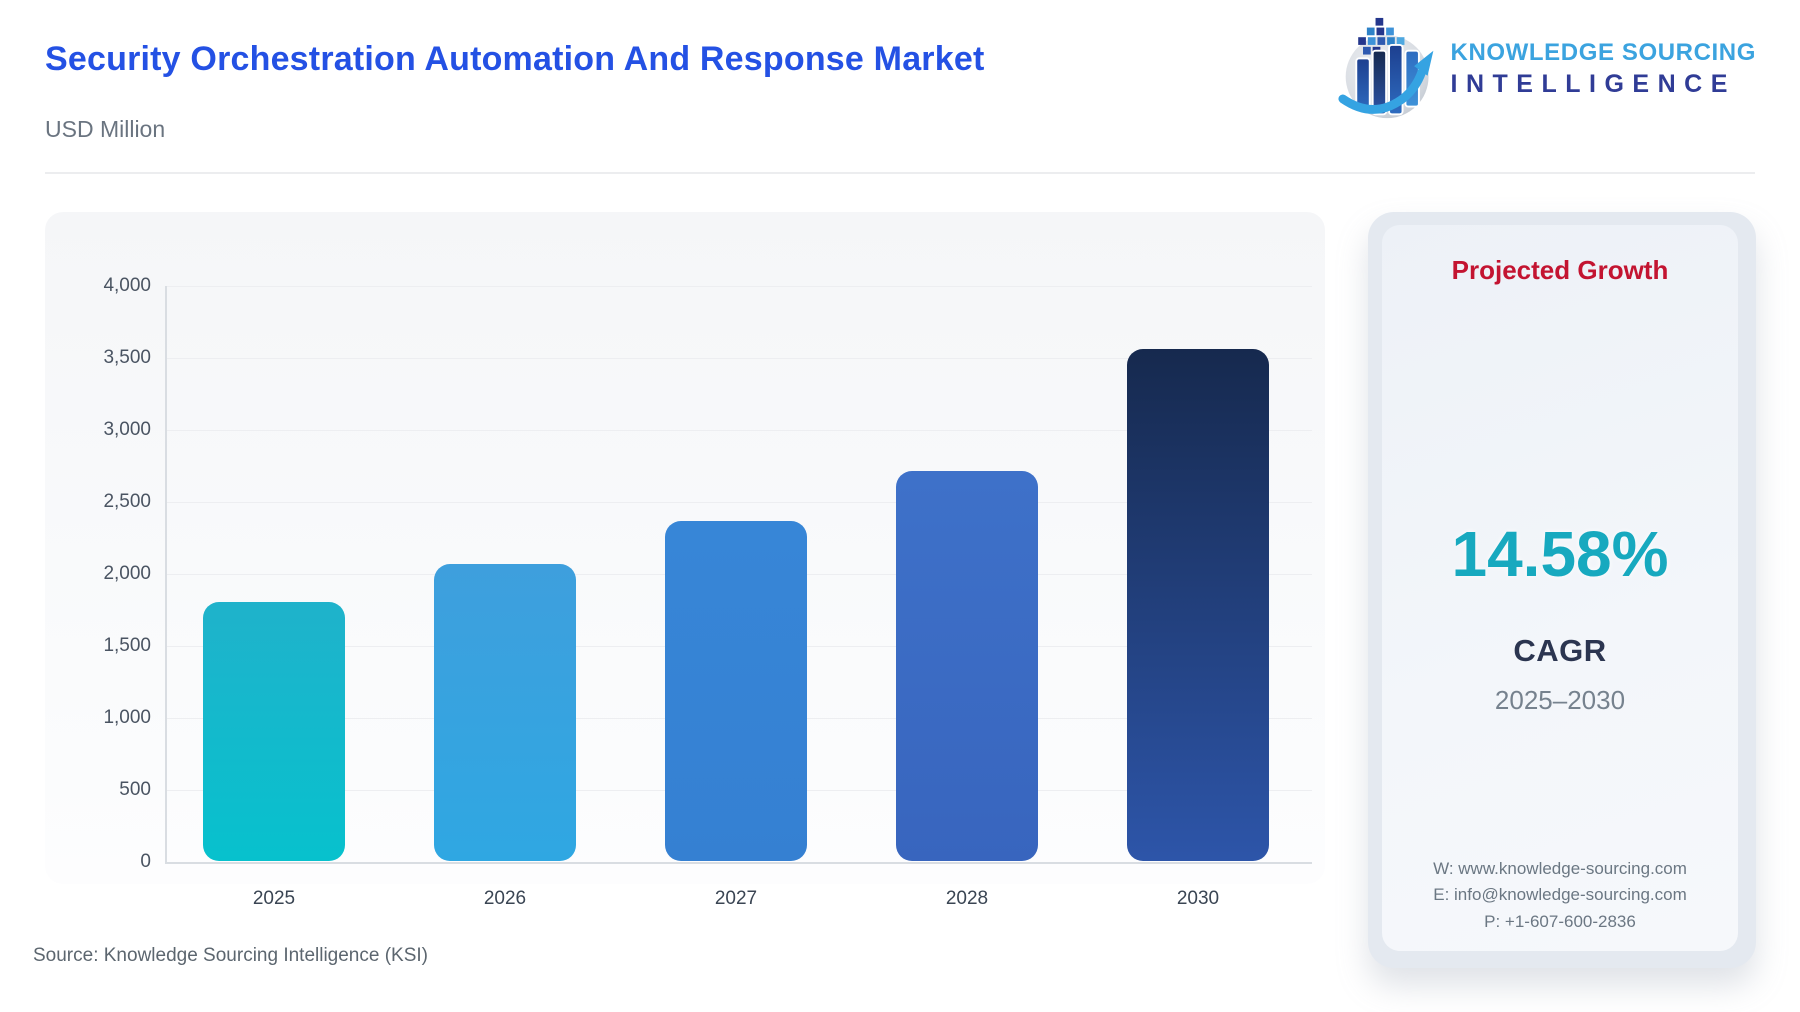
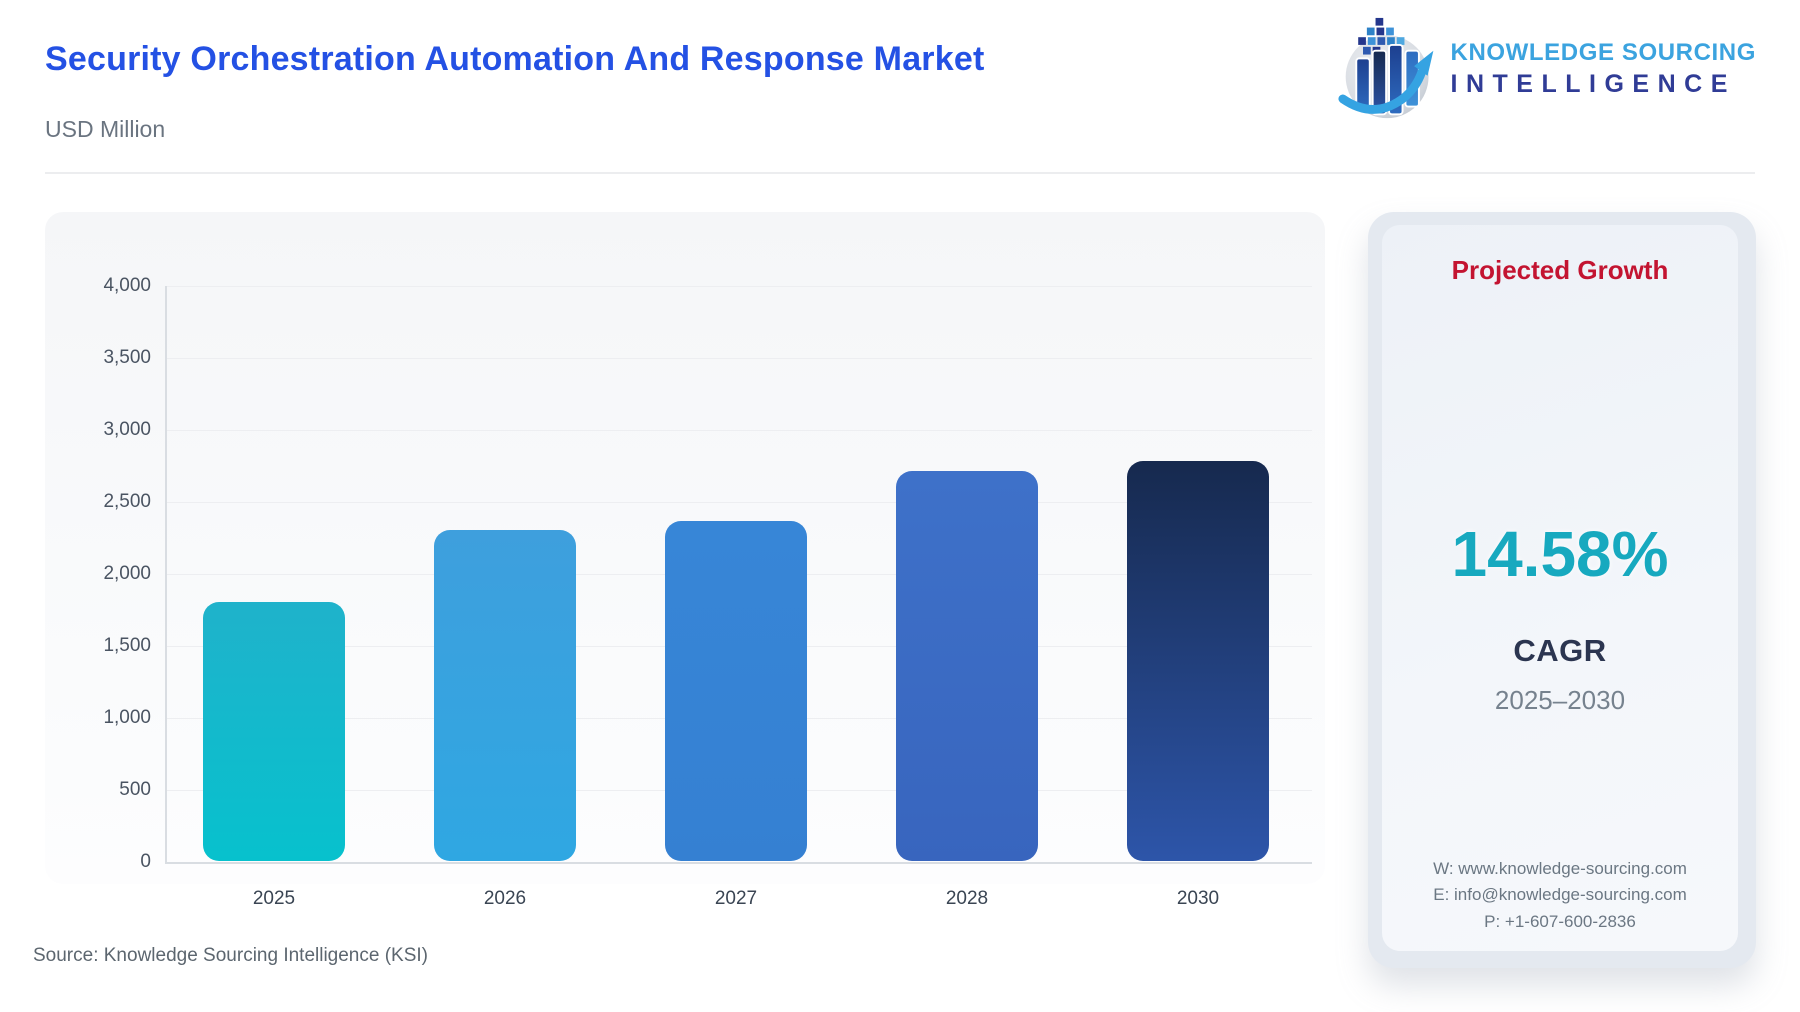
2026: 2060 -> 2300
2030: 3560 -> 2780
